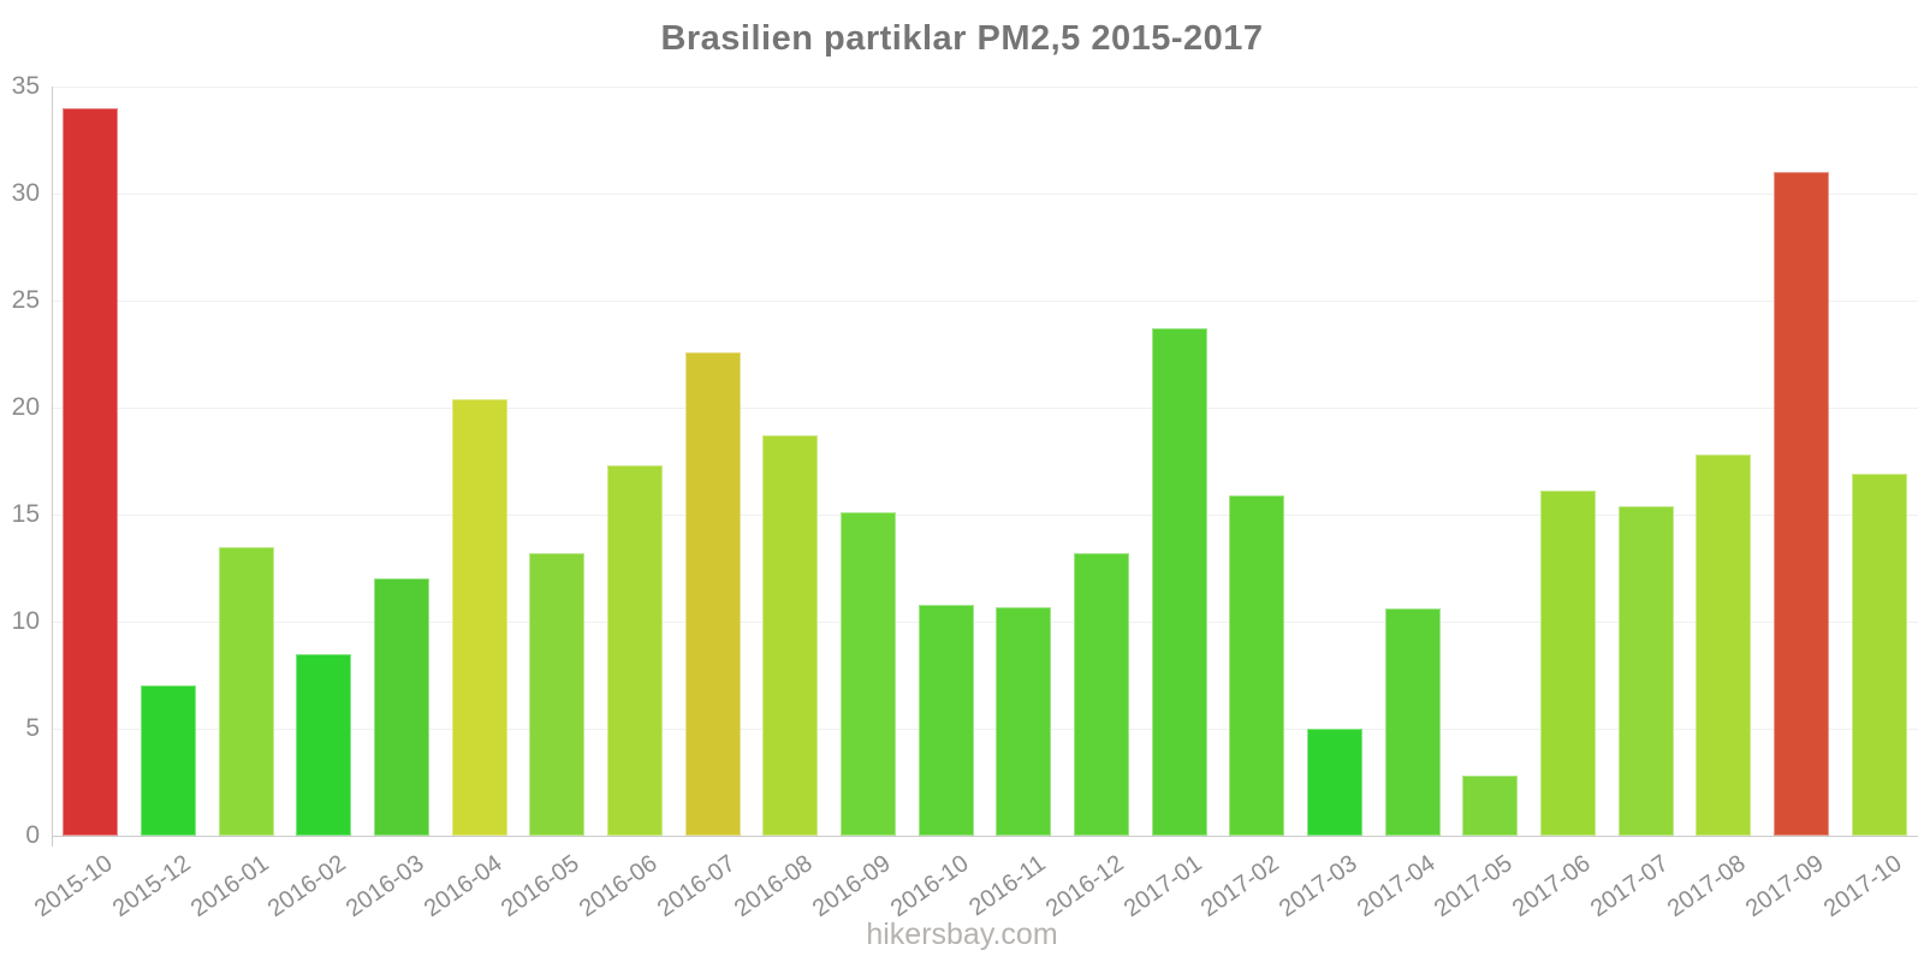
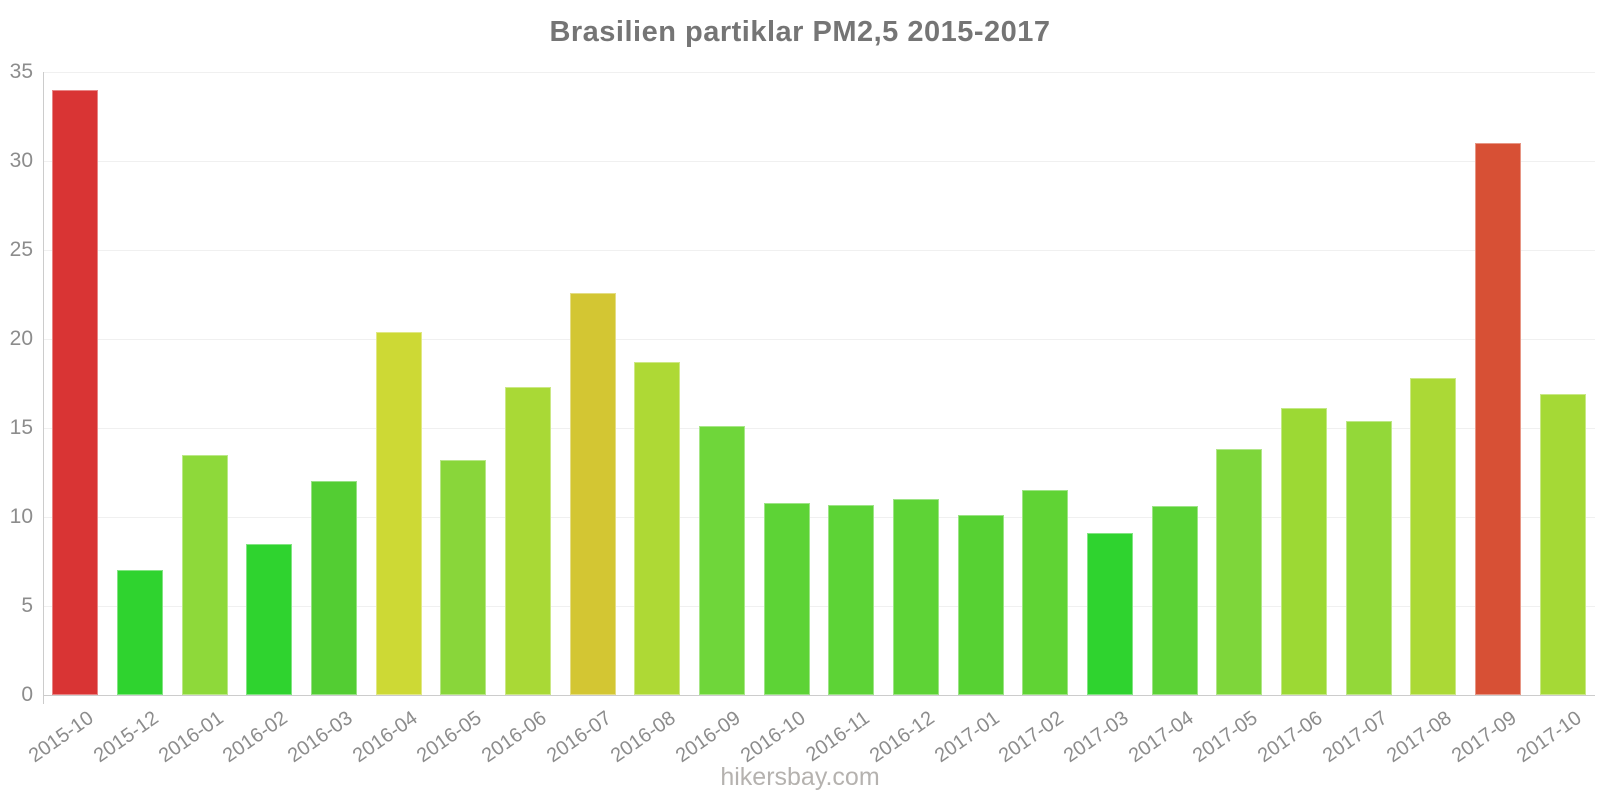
2016-12: 13.2 -> 11.0
2017-01: 23.7 -> 10.1
2017-02: 15.9 -> 11.5
2017-03: 5.0 -> 9.1
2017-05: 2.8 -> 13.8
